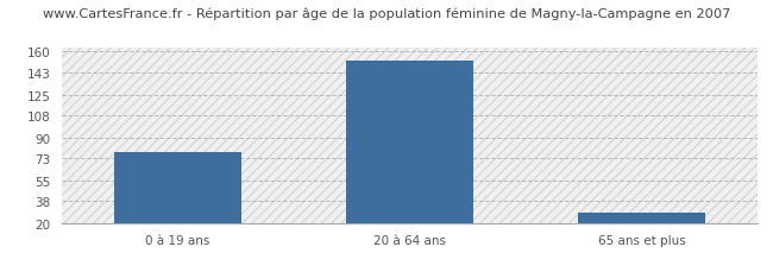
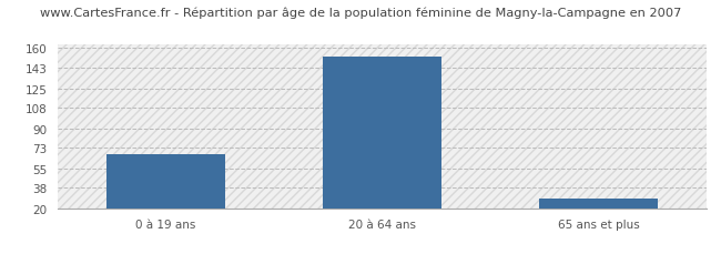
0 à 19 ans: 78 -> 67
